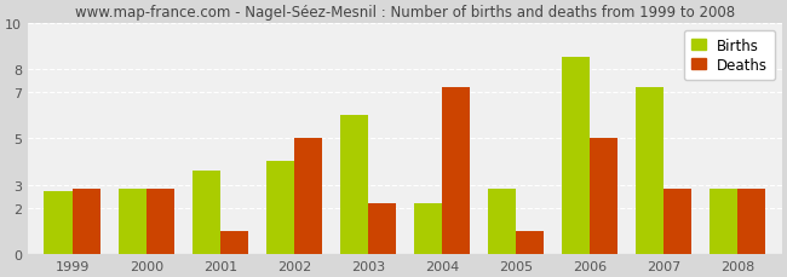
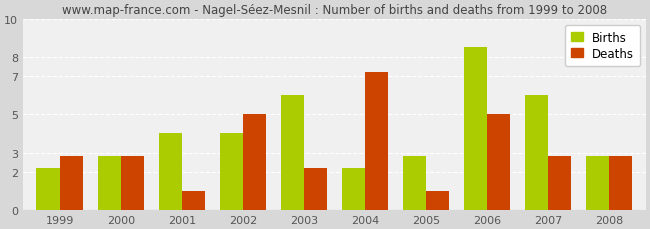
Births/1999: 2.7 -> 2.2
Births/2001: 3.6 -> 4.0
Births/2007: 7.2 -> 6.0
